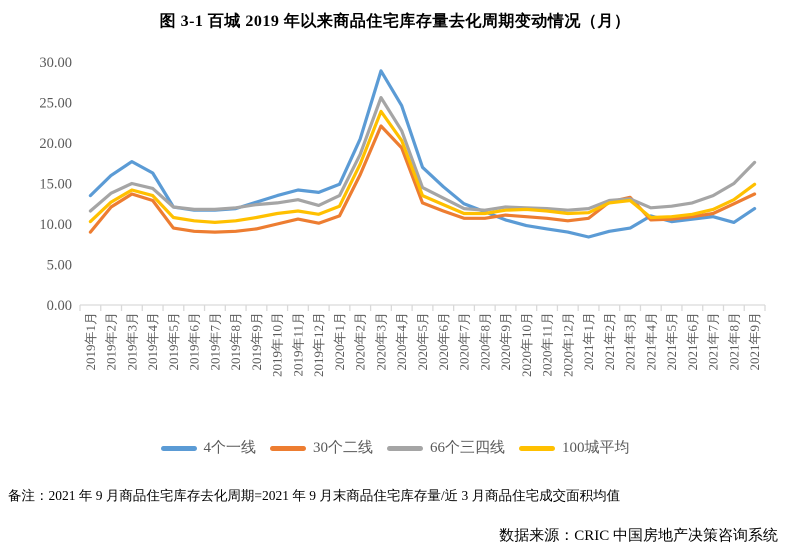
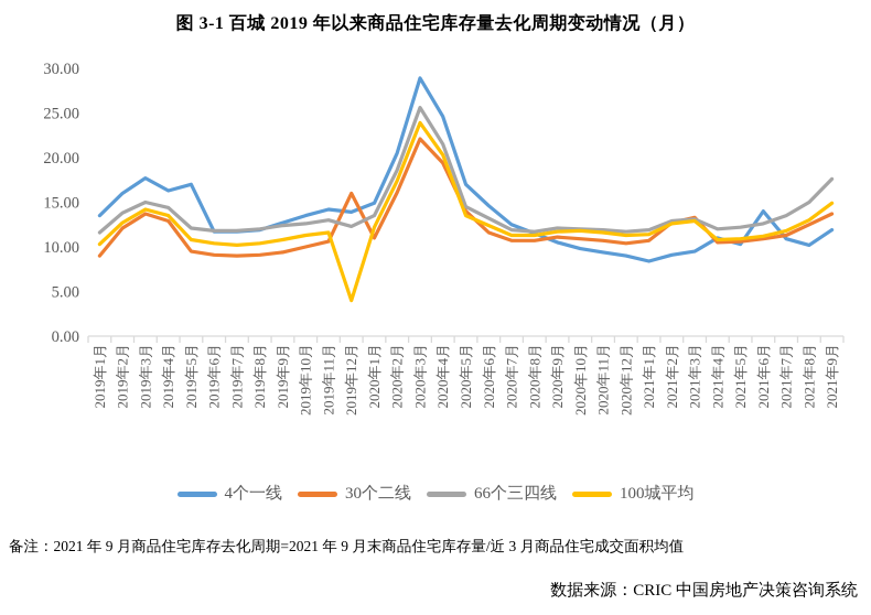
4个一线/2019年5月: 12 -> 17
30个二线/2019年12月: 10 -> 16
100城平均/2019年12月: 11 -> 4
30个二线/2020年5月: 13 -> 14
4个一线/2021年6月: 11 -> 14
